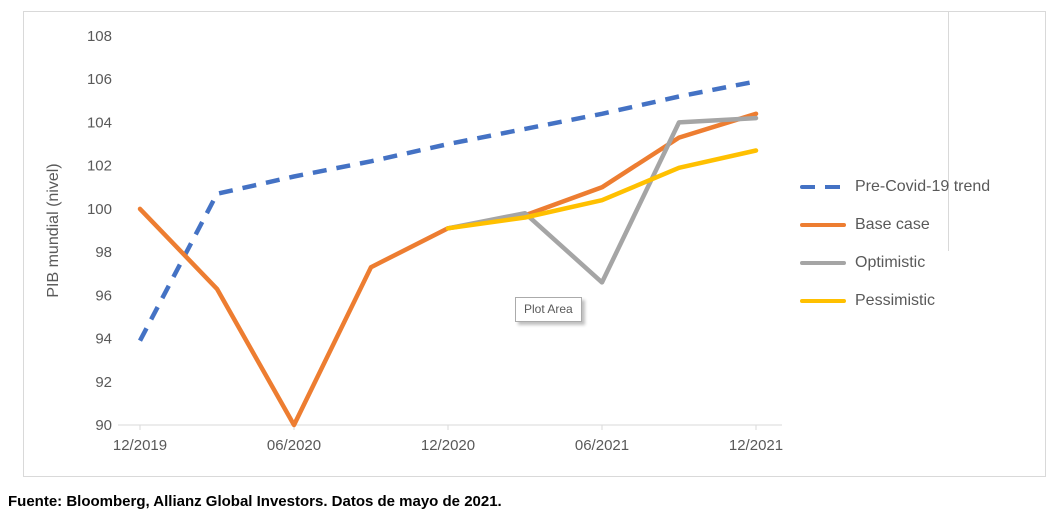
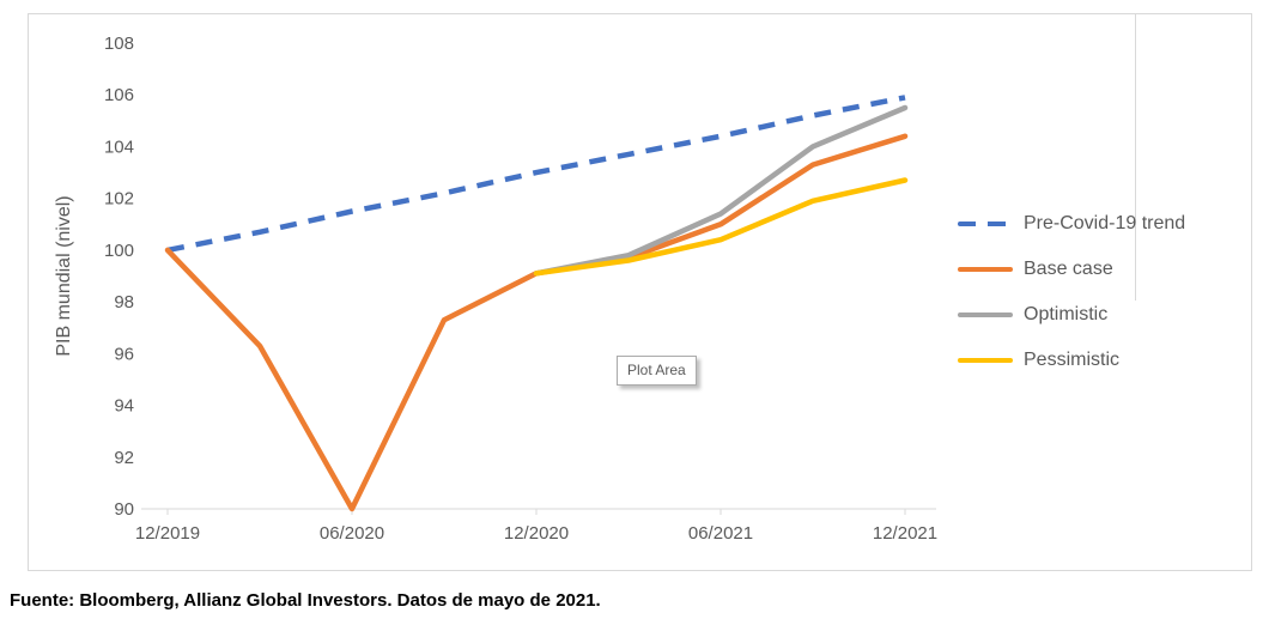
Pre-Covid-19 trend/12/2019: 93.9 -> 100.0
Optimistic/06/2021: 96.6 -> 101.4
Optimistic/12/2021: 104.2 -> 105.5
